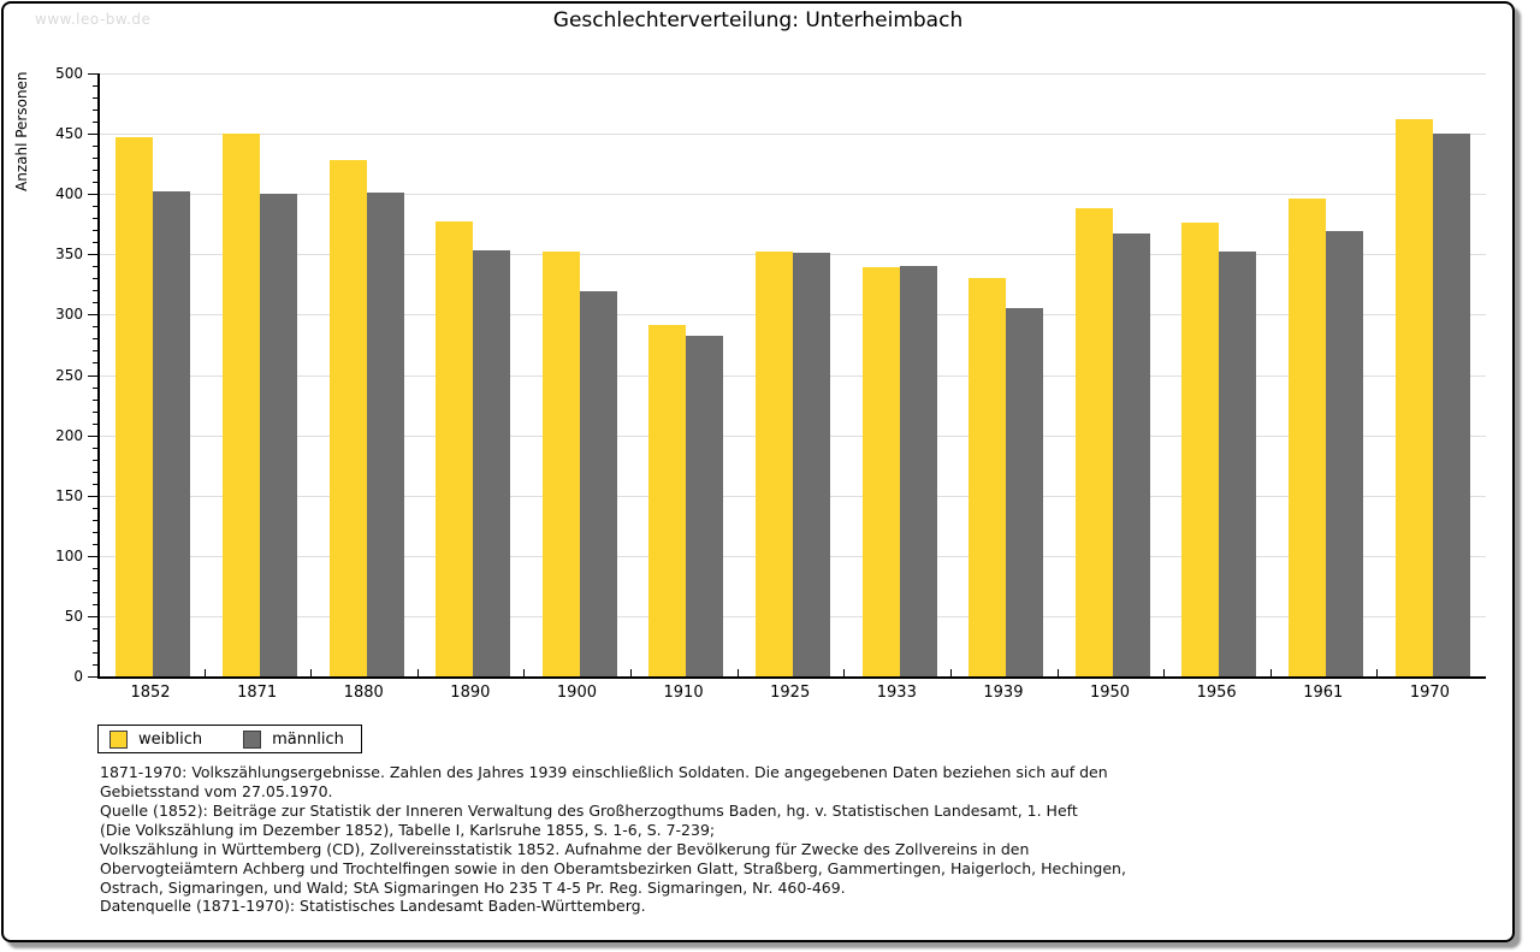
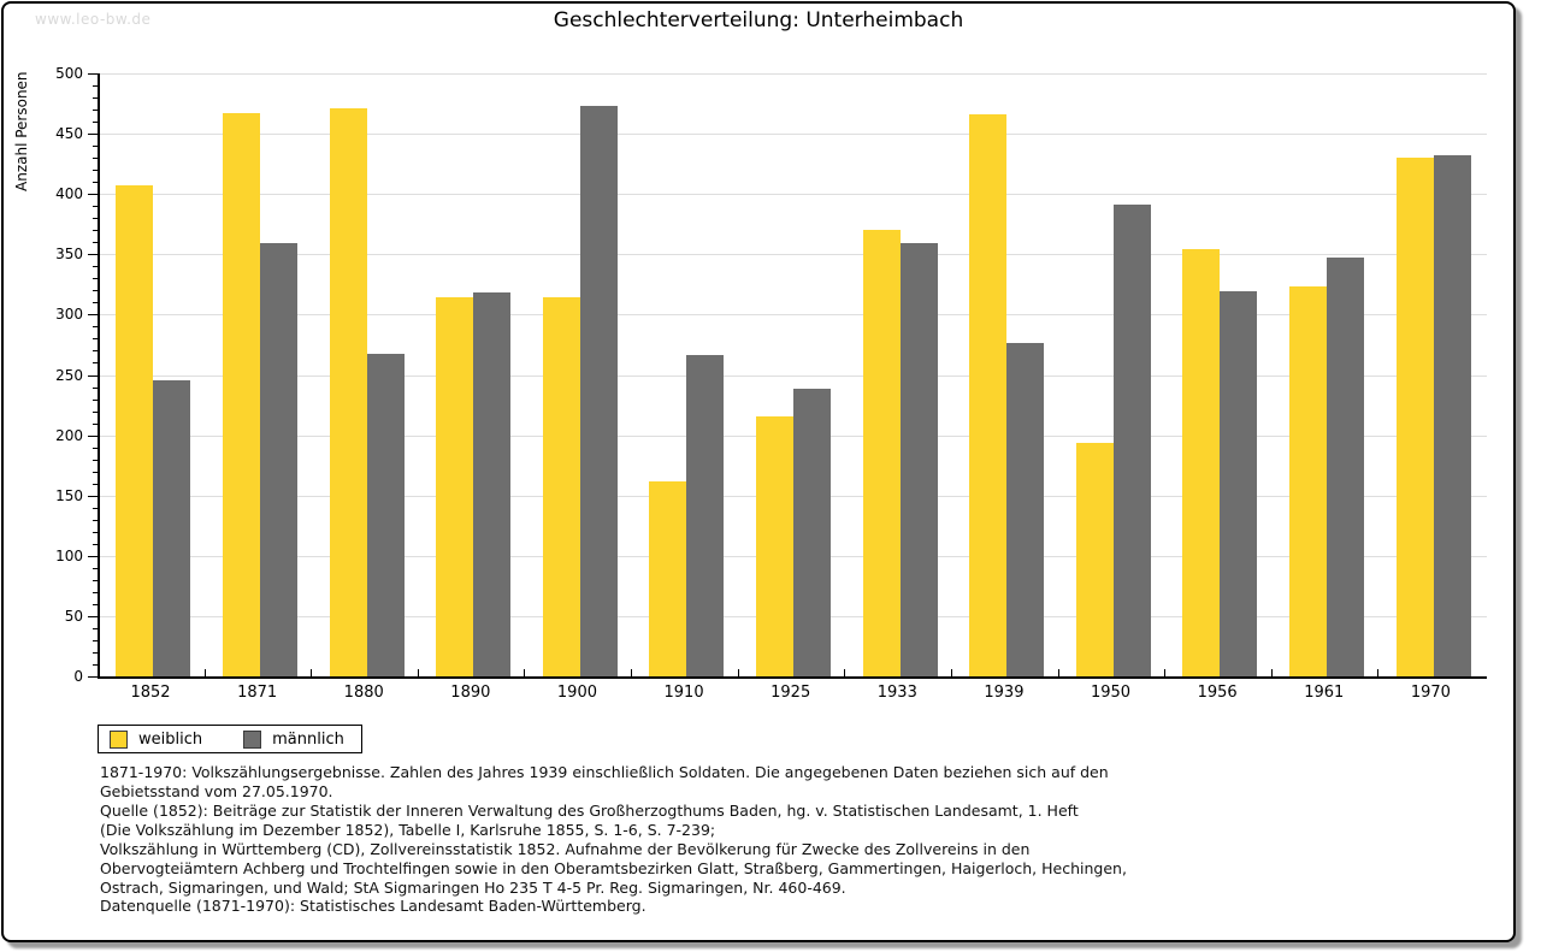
weiblich/1852: 447 -> 407
männlich/1852: 402 -> 246
weiblich/1871: 450 -> 467
männlich/1871: 400 -> 359
weiblich/1880: 428 -> 471
männlich/1880: 401 -> 267
weiblich/1890: 377 -> 314
männlich/1890: 353 -> 318
weiblich/1900: 352 -> 314
männlich/1900: 319 -> 473
weiblich/1910: 291 -> 162
männlich/1910: 282 -> 266
weiblich/1925: 352 -> 216
männlich/1925: 351 -> 239
weiblich/1933: 339 -> 370
männlich/1933: 340 -> 359
weiblich/1939: 330 -> 466
männlich/1939: 305 -> 276
weiblich/1950: 388 -> 194
männlich/1950: 367 -> 391
weiblich/1956: 376 -> 354
männlich/1956: 352 -> 319
weiblich/1961: 396 -> 323
männlich/1961: 369 -> 347
weiblich/1970: 462 -> 430
männlich/1970: 450 -> 432
